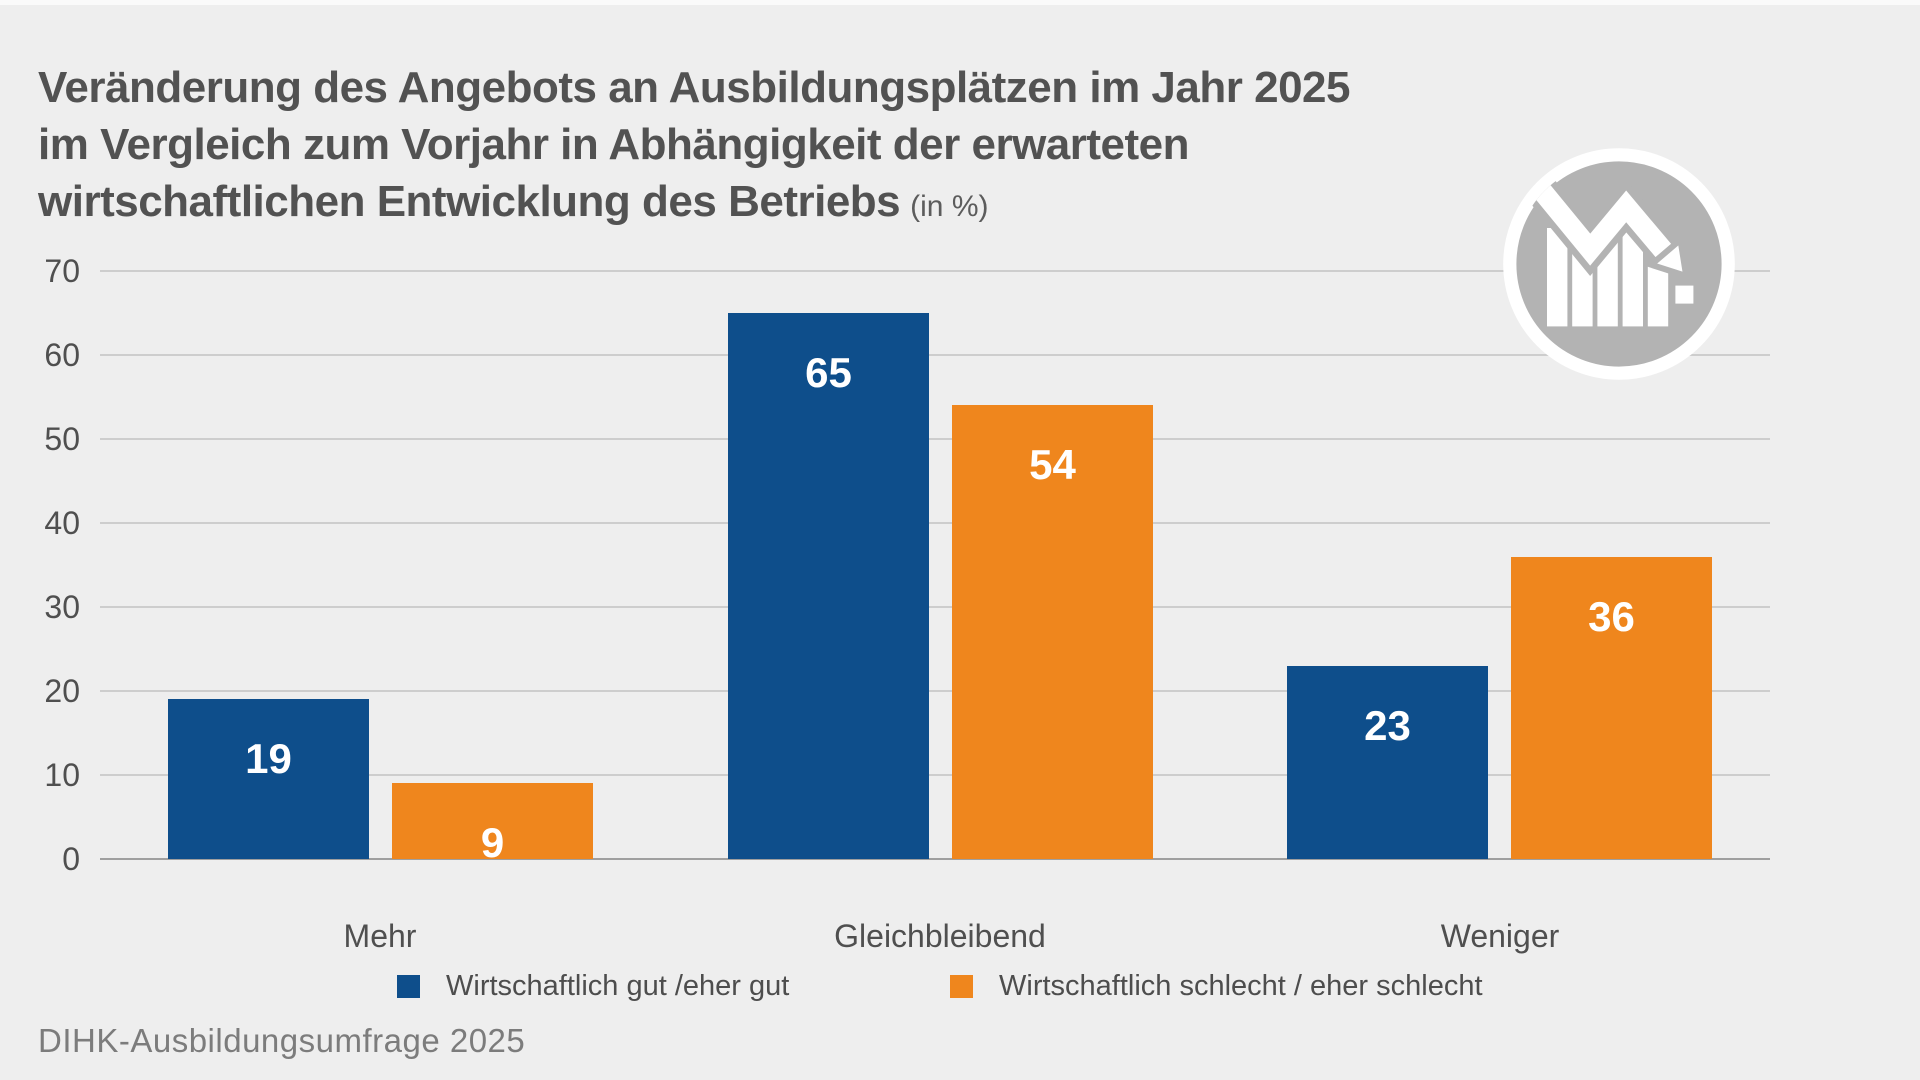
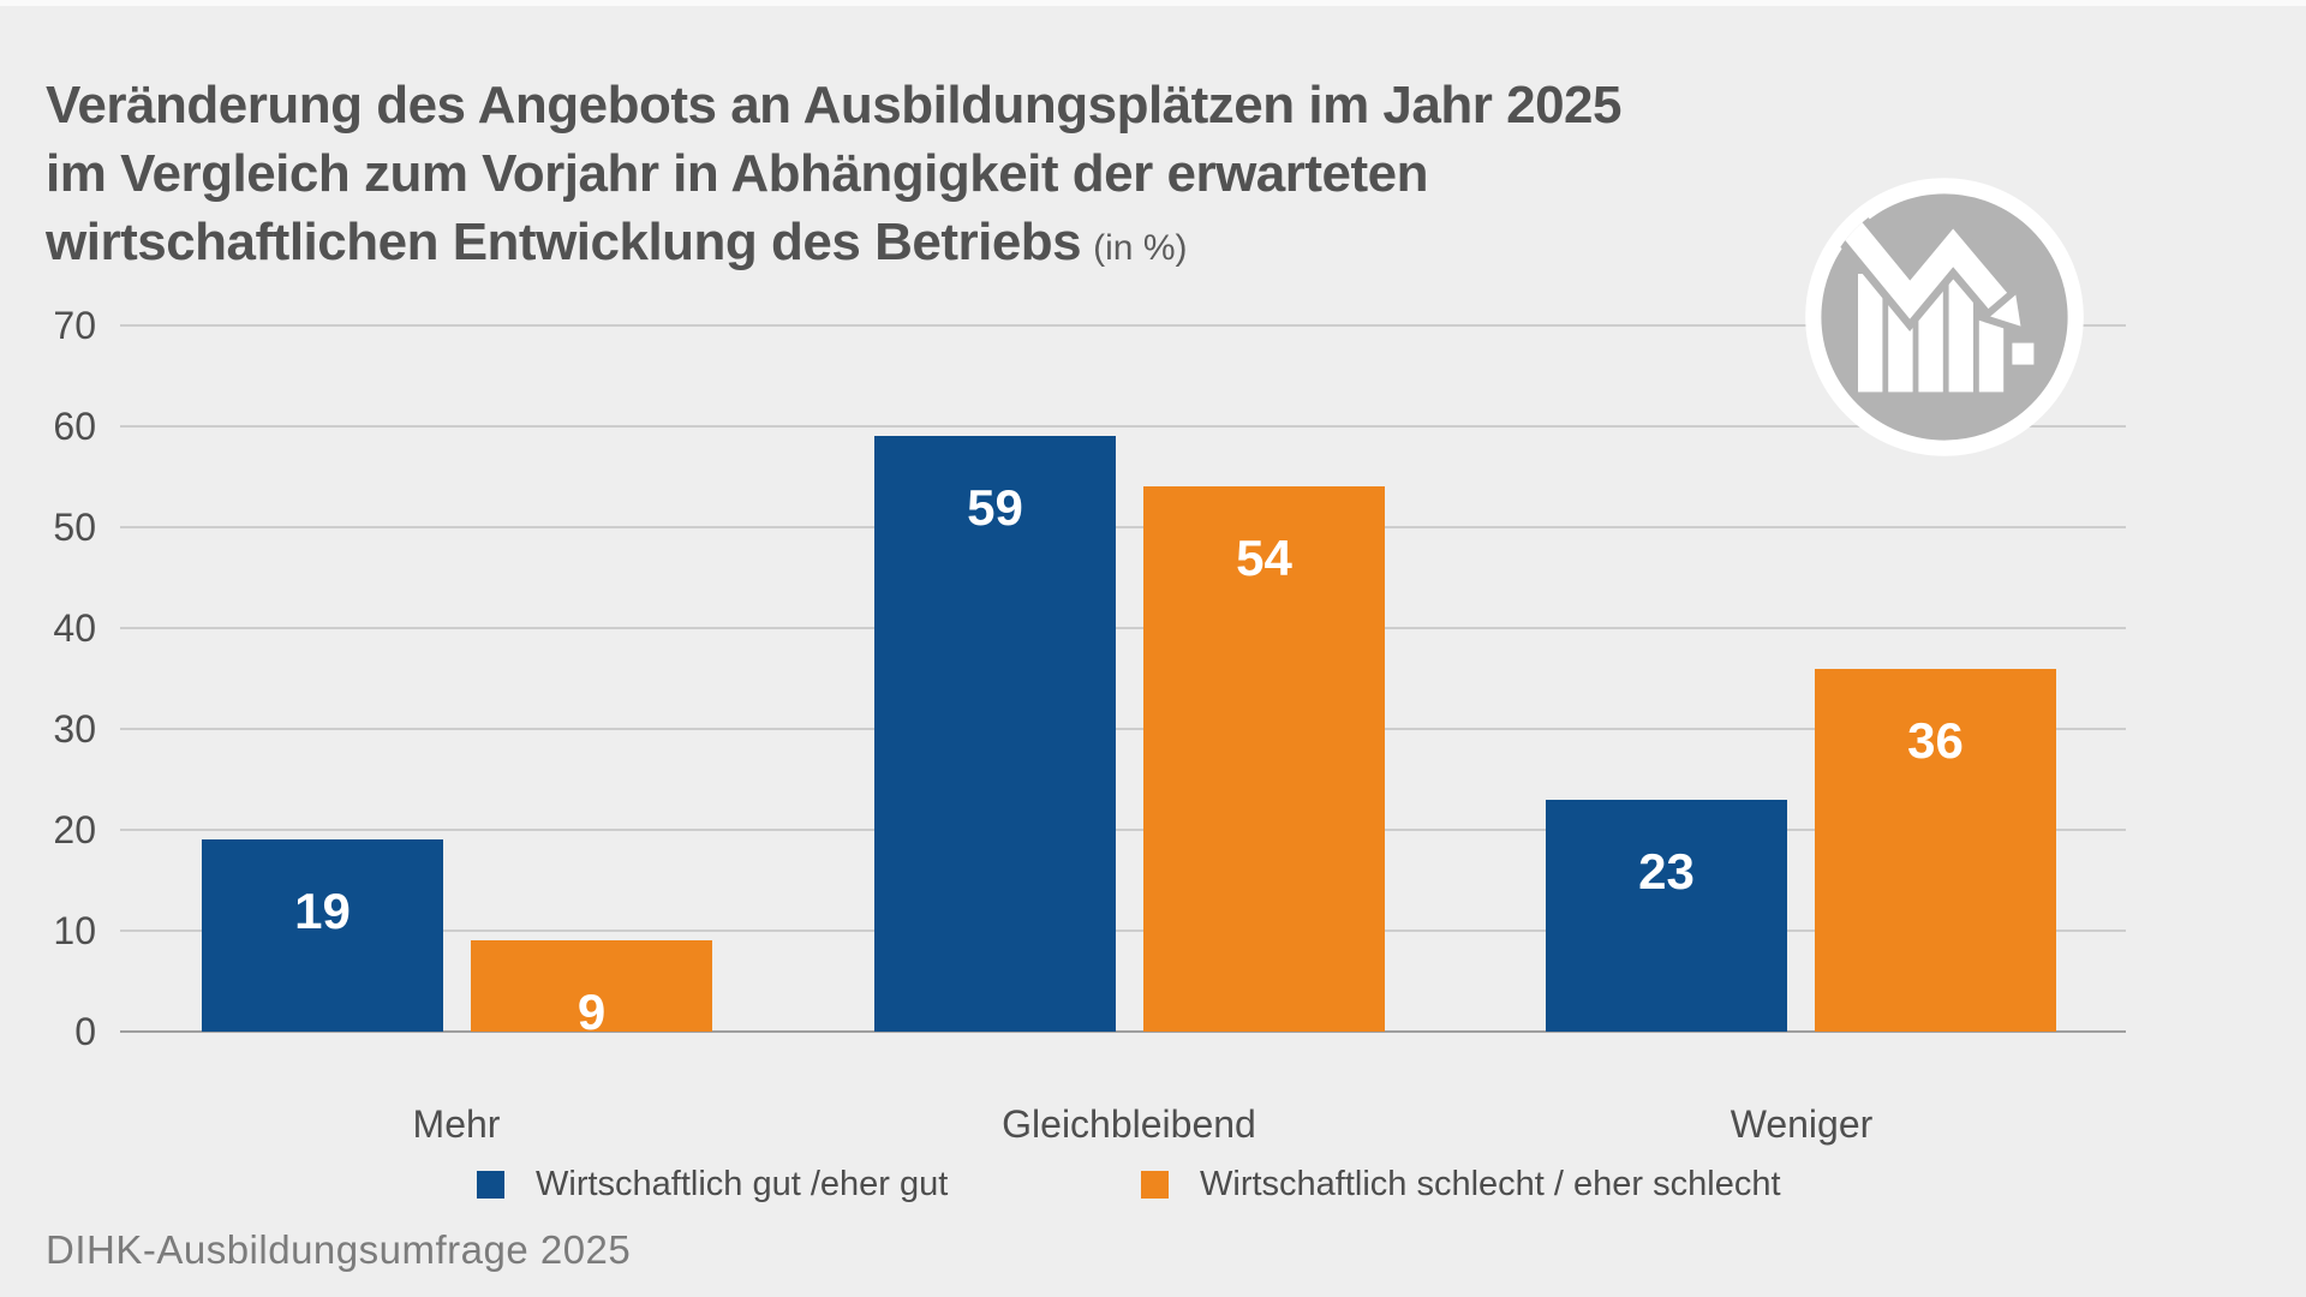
Wirtschaftlich gut /eher gut/Gleichbleibend: 65 -> 59
